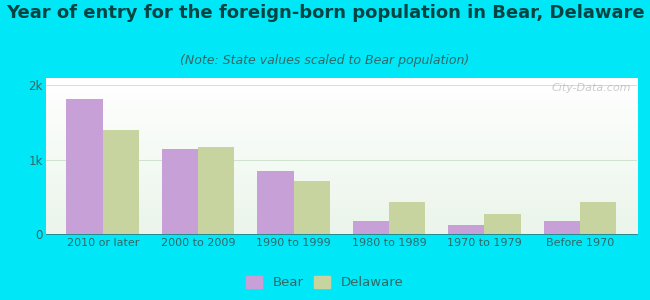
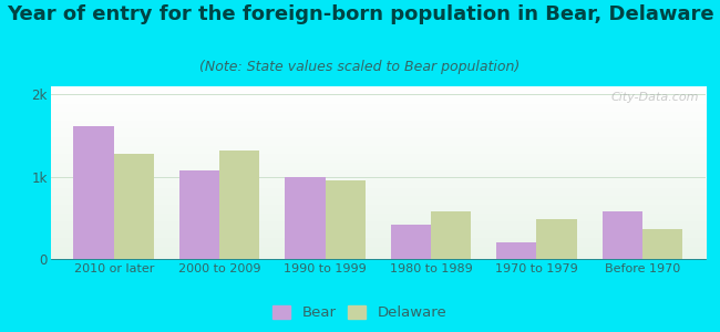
Bear/2010 or later: 1.82k -> 1.62k
Delaware/2010 or later: 1.40k -> 1.28k
Bear/2000 to 2009: 1.15k -> 1.08k
Delaware/2000 to 2009: 1.17k -> 1.32k
Bear/1990 to 1999: 0.85k -> 1.00k
Delaware/1990 to 1999: 0.72k -> 0.96k
Bear/1980 to 1989: 0.18k -> 0.42k
Delaware/1980 to 1989: 0.43k -> 0.58k
Bear/1970 to 1979: 0.12k -> 0.20k
Delaware/1970 to 1979: 0.26k -> 0.48k
Bear/Before 1970: 0.18k -> 0.58k
Delaware/Before 1970: 0.43k -> 0.36k
